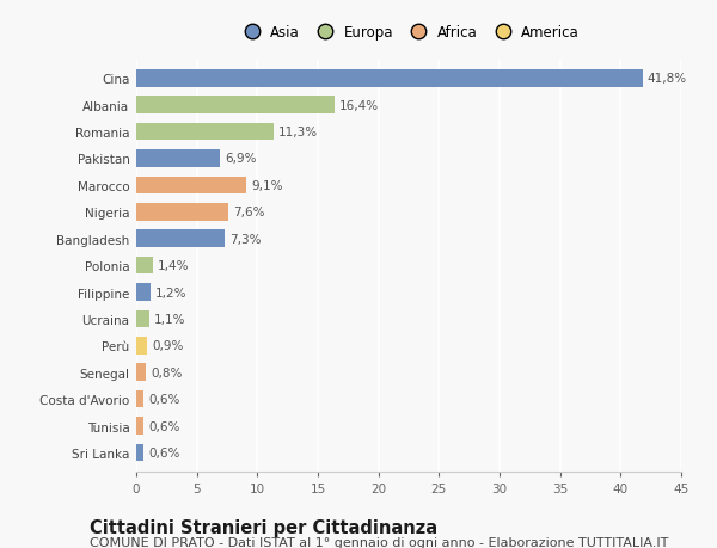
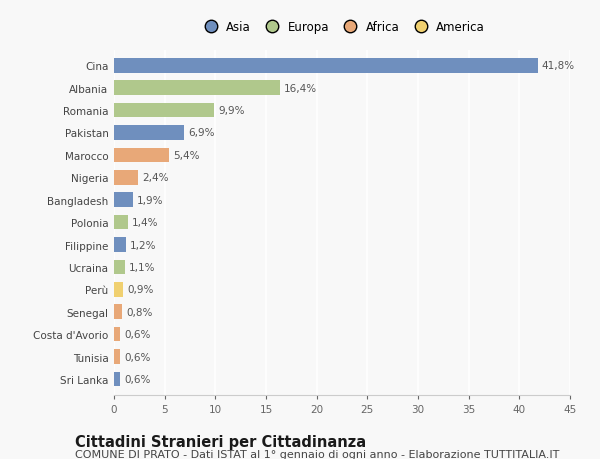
Romania: 11,3% -> 9,9%
Marocco: 9,1% -> 5,4%
Nigeria: 7,6% -> 2,4%
Bangladesh: 7,3% -> 1,9%
